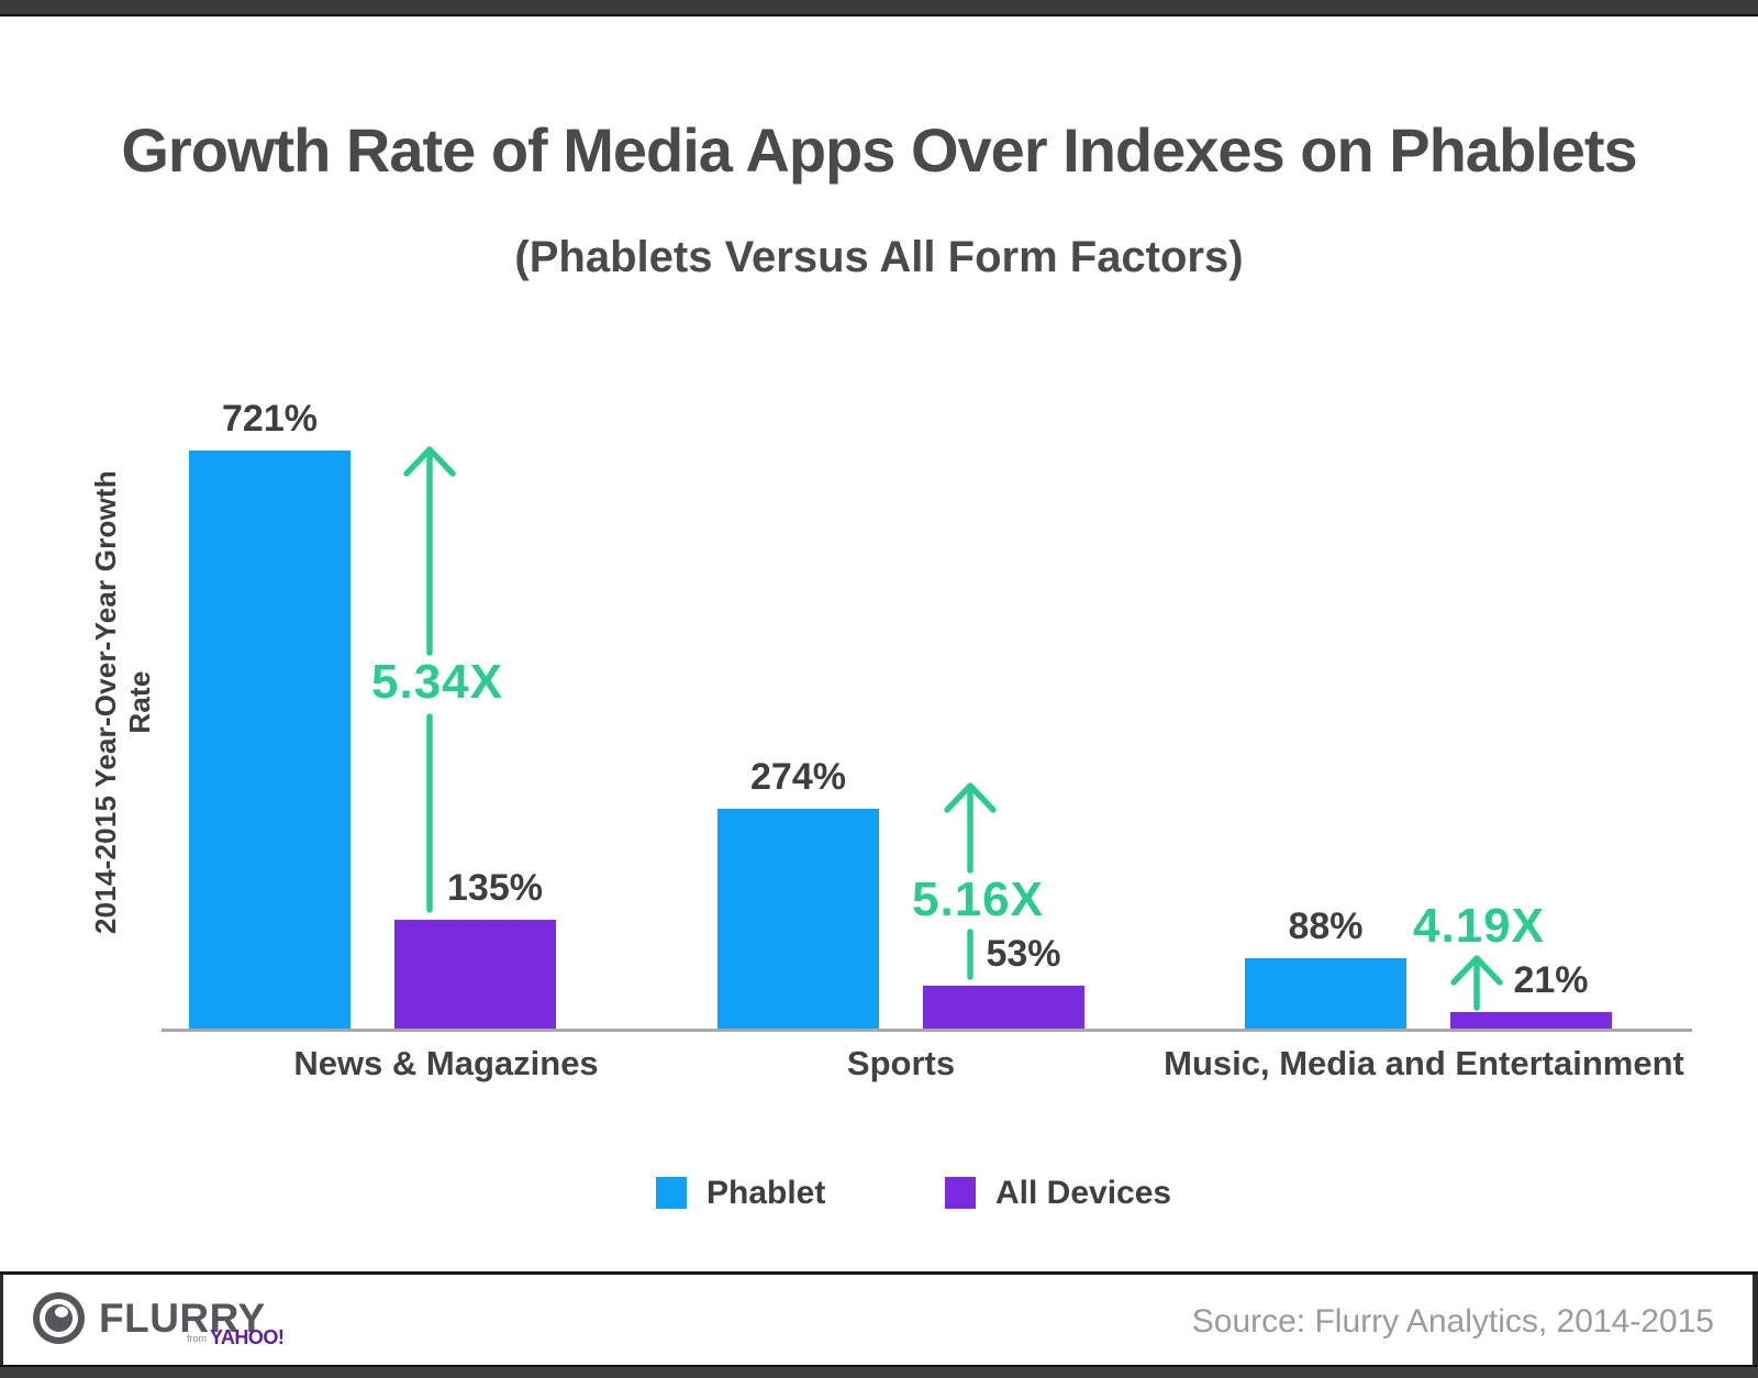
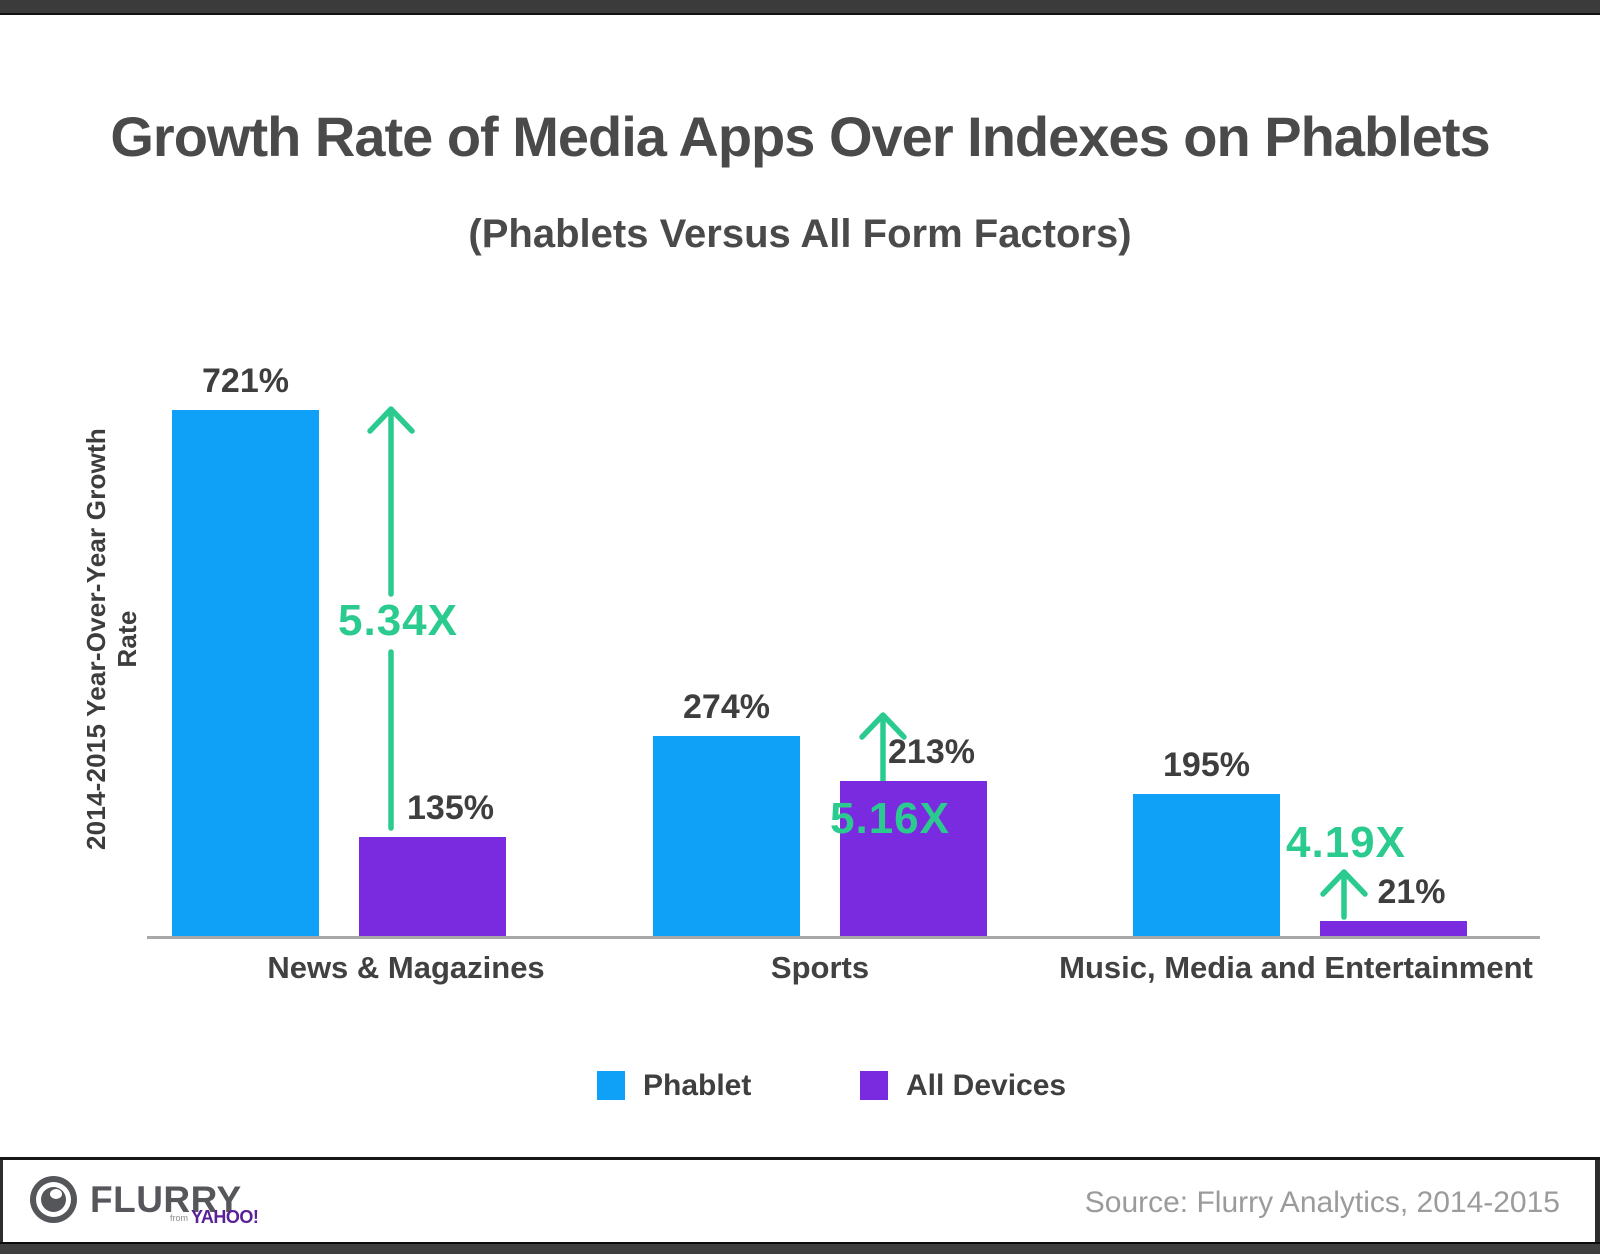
All Devices/Sports: 53% -> 213%
Phablet/Music, Media and Entertainment: 88% -> 195%
